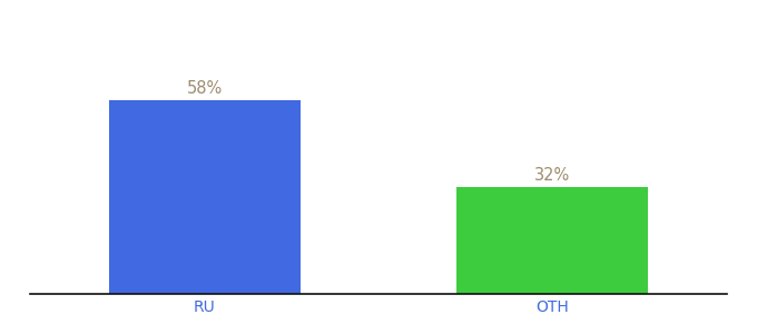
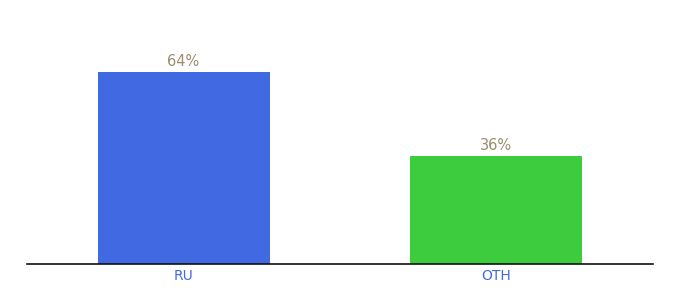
RU: 58% -> 64%
OTH: 32% -> 36%
